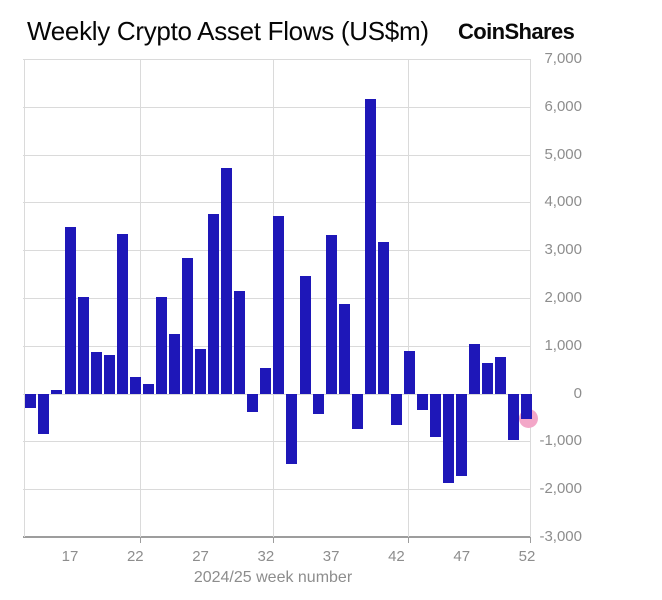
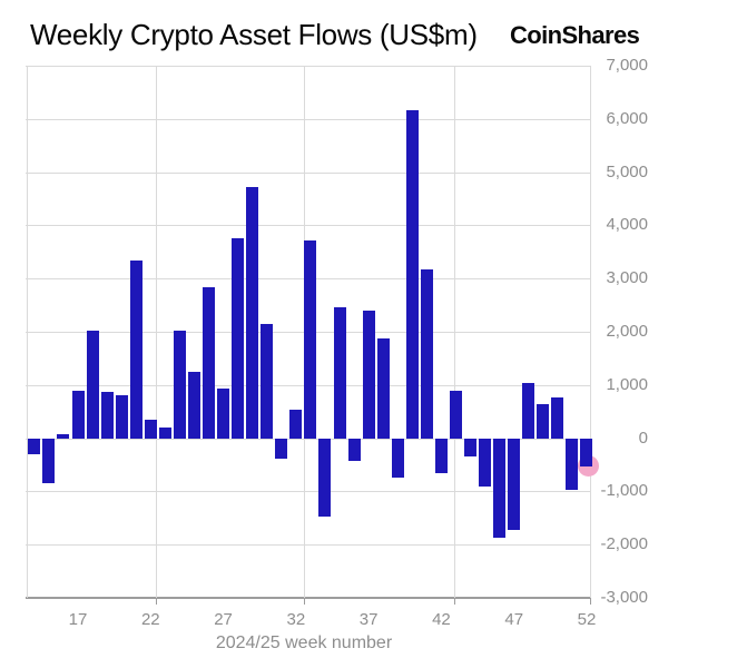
17: 3500 -> 900
37: 3300 -> 2400
